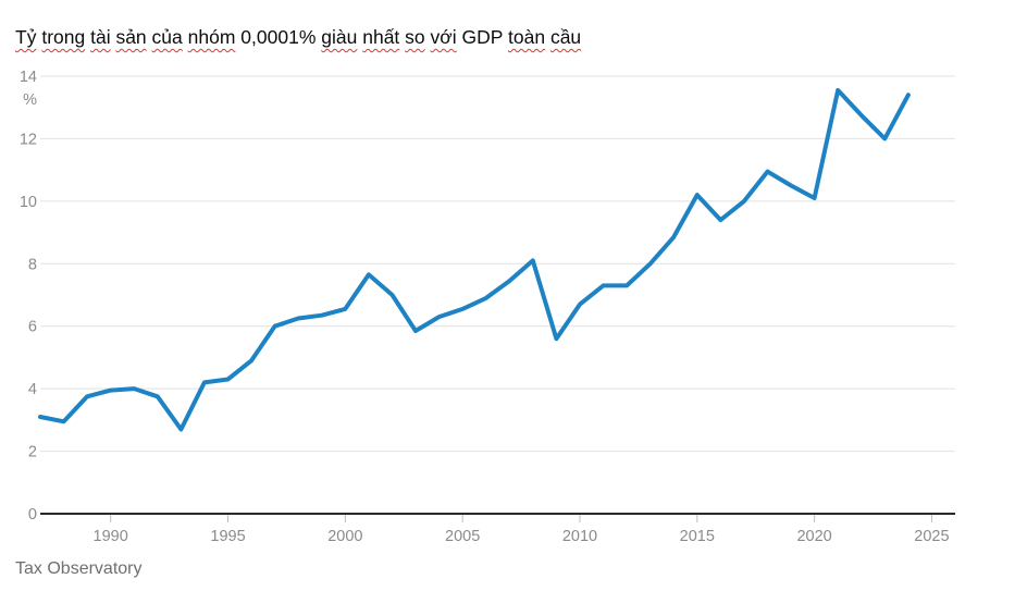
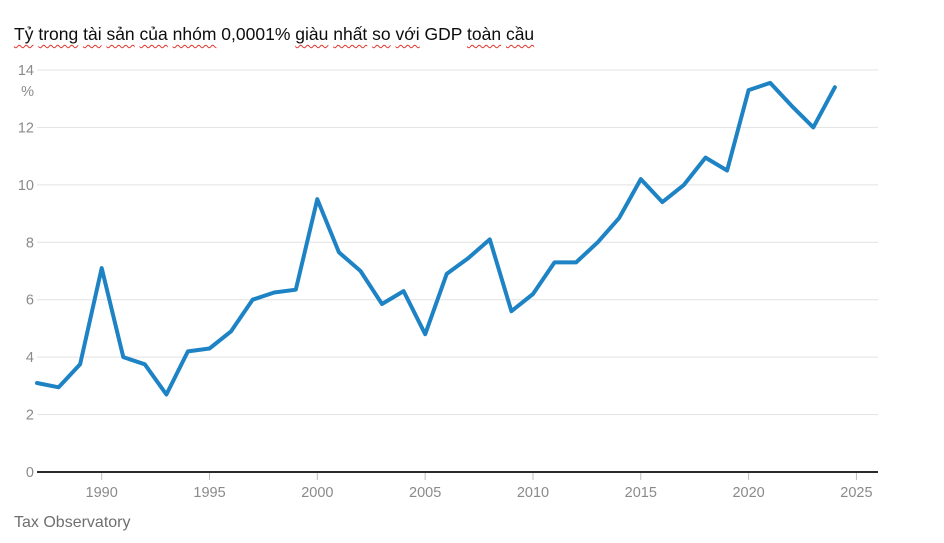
1990: 4.0 -> 7.1
2000: 6.5 -> 9.5
2005: 6.5 -> 4.8
2010: 6.7 -> 6.2
2020: 10.1 -> 13.3
